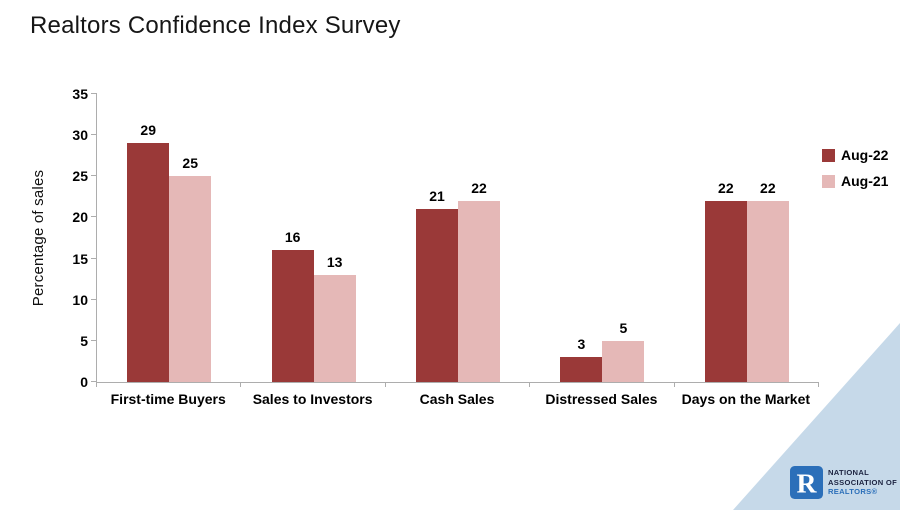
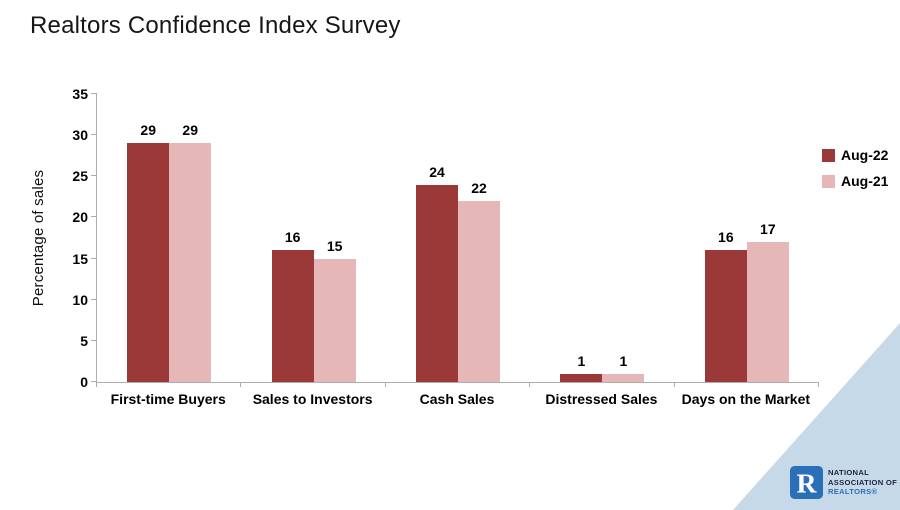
Aug-21/First-time Buyers: 25 -> 29
Aug-21/Sales to Investors: 13 -> 15
Aug-22/Cash Sales: 21 -> 24
Aug-22/Distressed Sales: 3 -> 1
Aug-21/Distressed Sales: 5 -> 1
Aug-22/Days on the Market: 22 -> 16
Aug-21/Days on the Market: 22 -> 17
